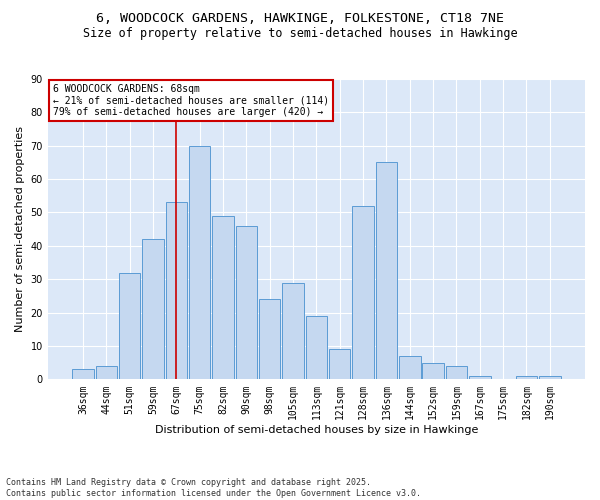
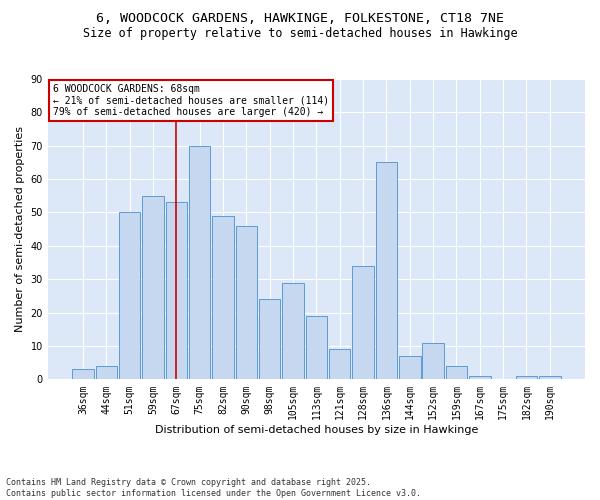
51sqm: 32 -> 50
59sqm: 42 -> 55
128sqm: 52 -> 34
152sqm: 5 -> 11
